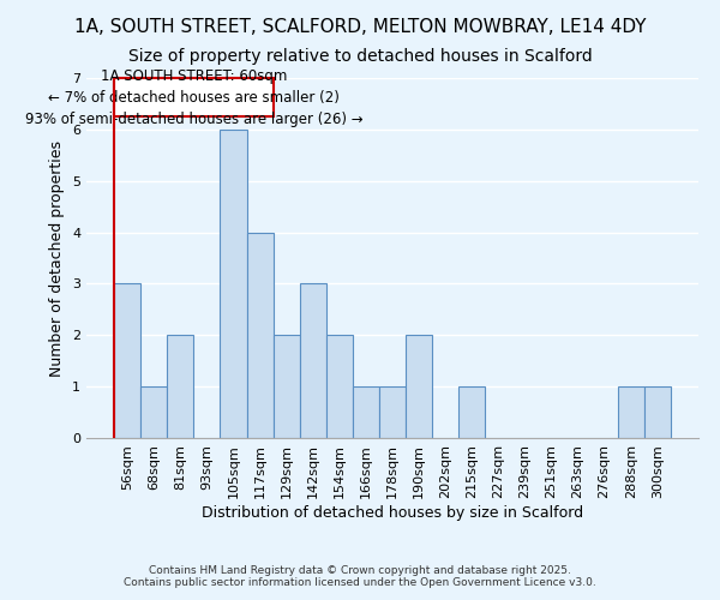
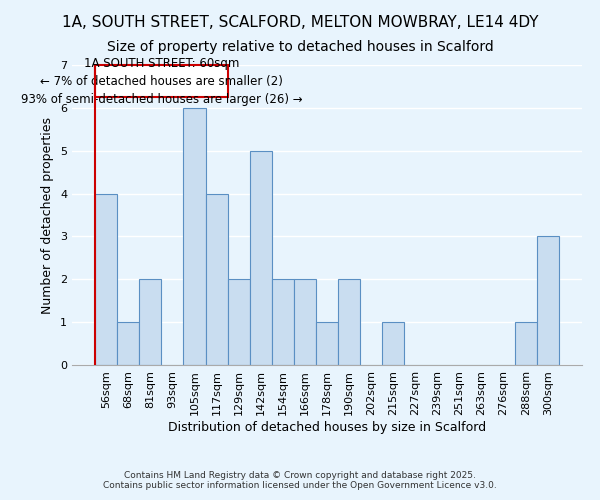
56sqm: 3 -> 4
142sqm: 3 -> 5
166sqm: 1 -> 2
300sqm: 1 -> 3
